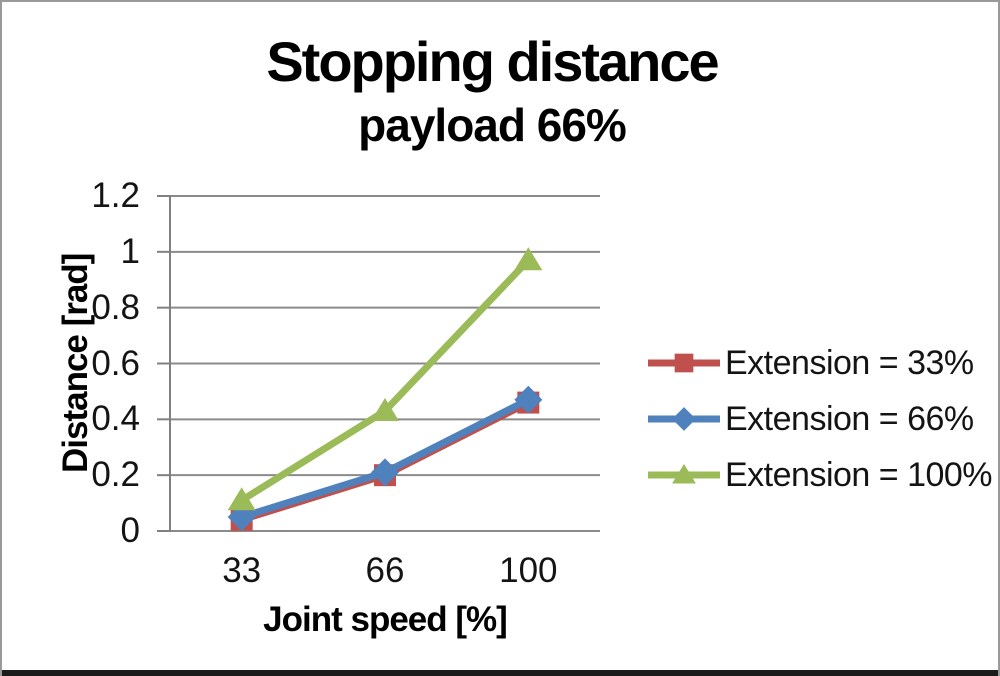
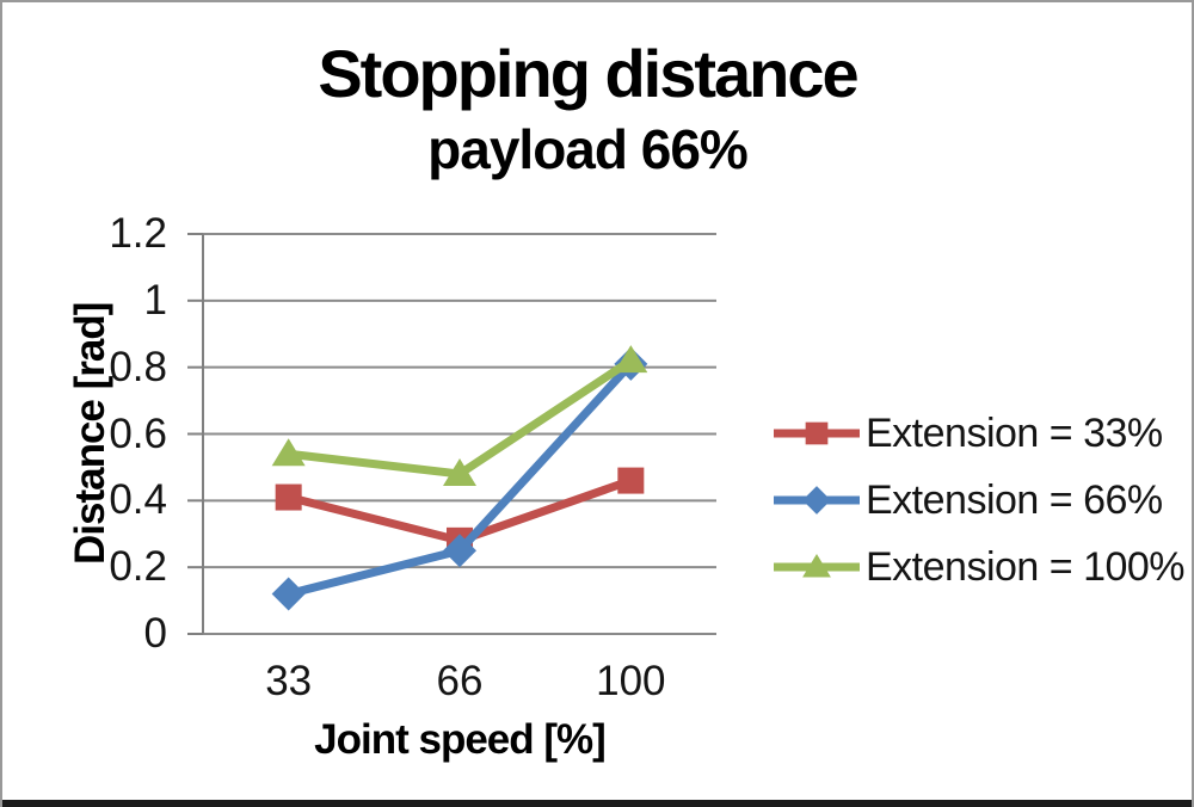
Extension = 33%/33: 0.04 -> 0.41
Extension = 66%/33: 0.05 -> 0.12
Extension = 100%/33: 0.11 -> 0.54
Extension = 33%/66: 0.20 -> 0.28
Extension = 66%/66: 0.21 -> 0.25
Extension = 100%/66: 0.43 -> 0.48
Extension = 66%/100: 0.47 -> 0.81
Extension = 100%/100: 0.97 -> 0.82
